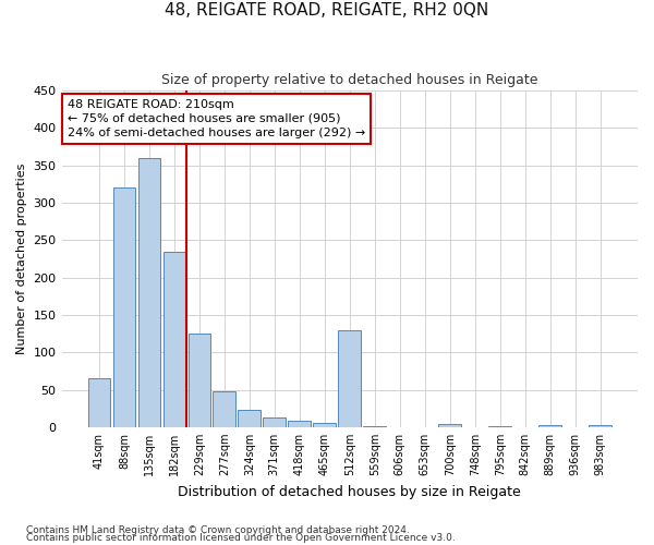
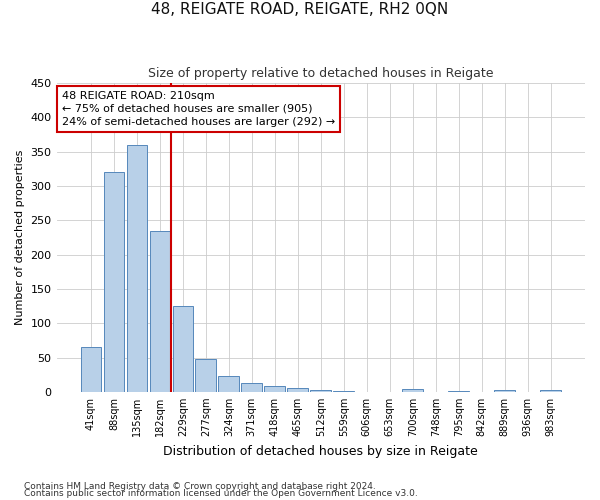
512sqm: 130 -> 3
